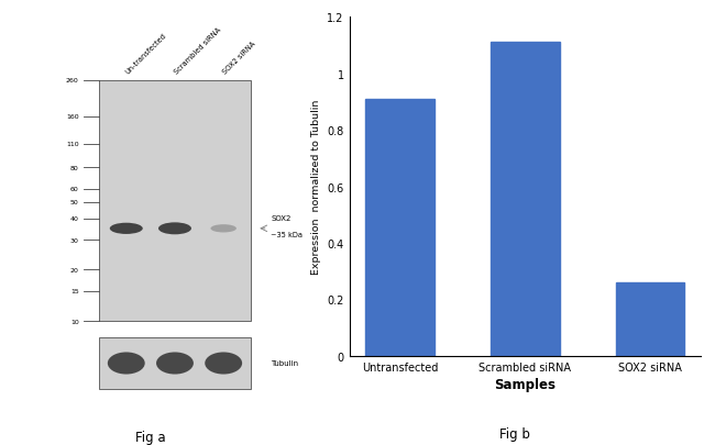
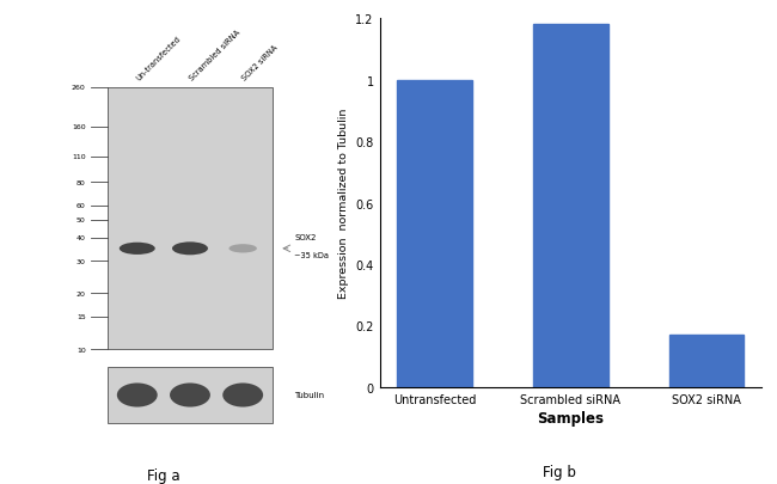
Untransfected: 0.91 -> 1.00
Scrambled siRNA: 1.11 -> 1.18
SOX2 siRNA: 0.26 -> 0.17
